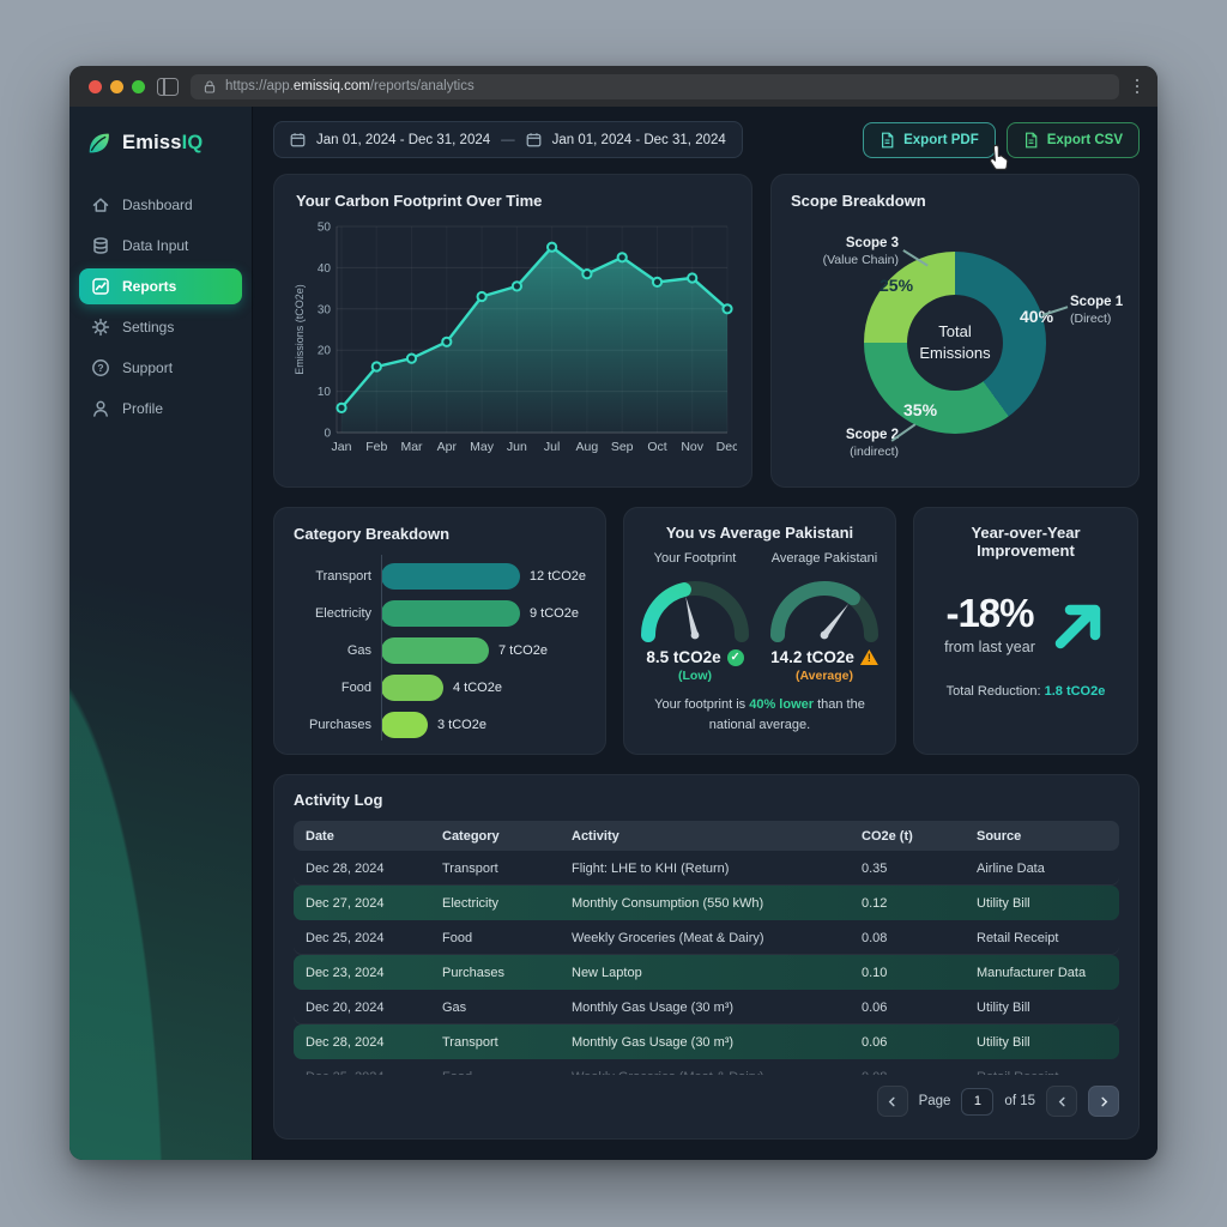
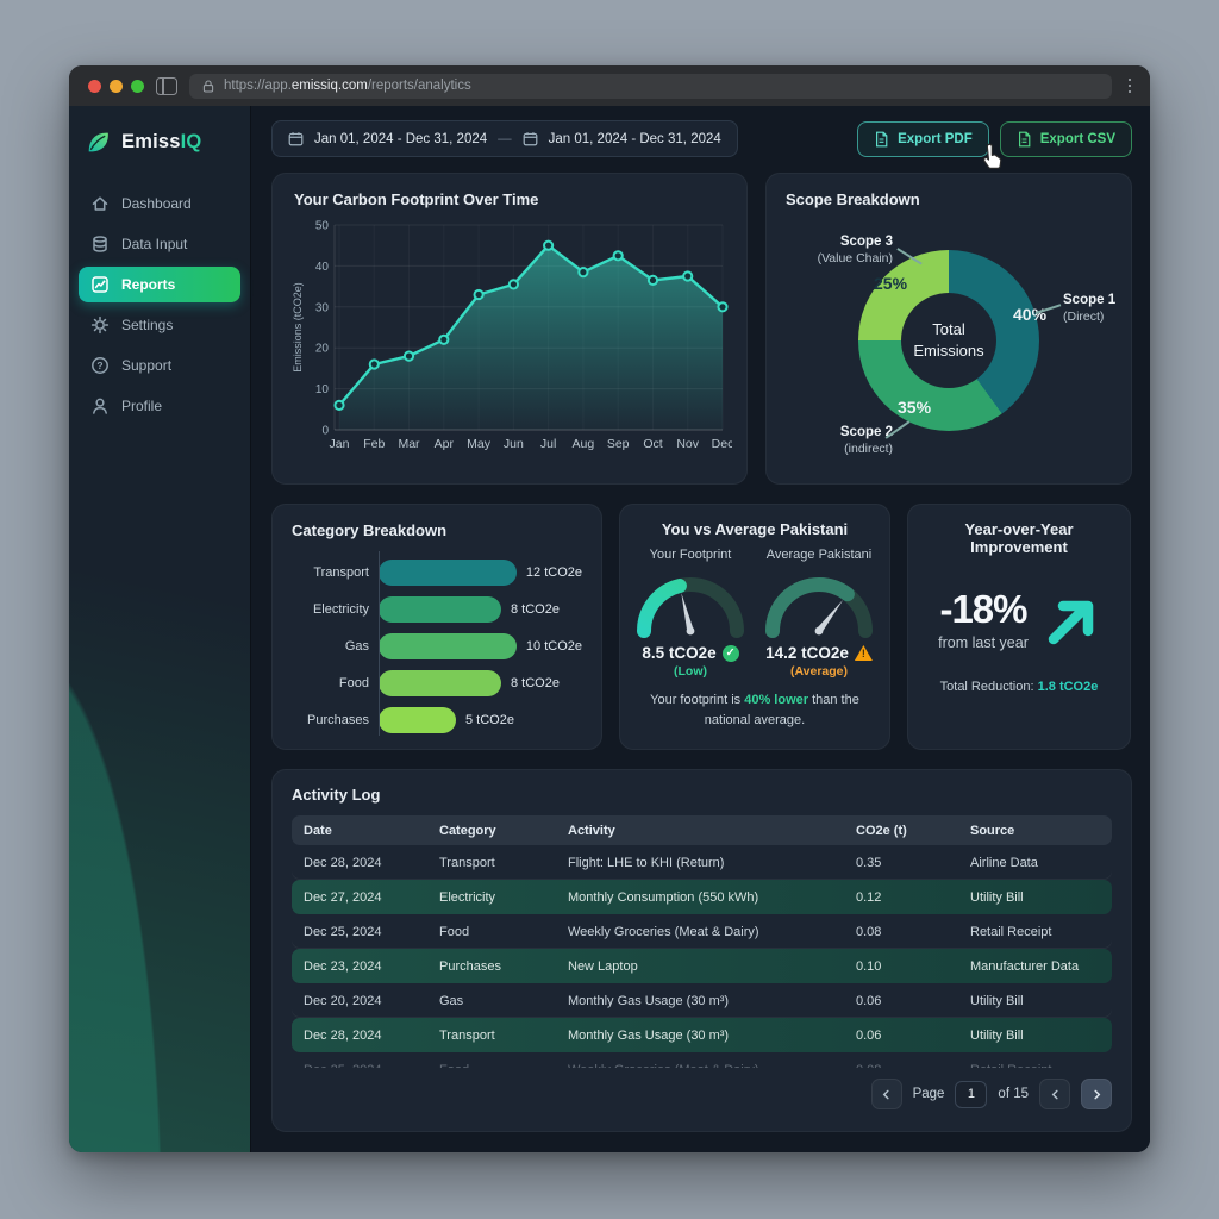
Category Breakdown/Electricity: 9 -> 8
Category Breakdown/Gas: 7 -> 10
Category Breakdown/Food: 4 -> 8
Category Breakdown/Purchases: 3 -> 5
